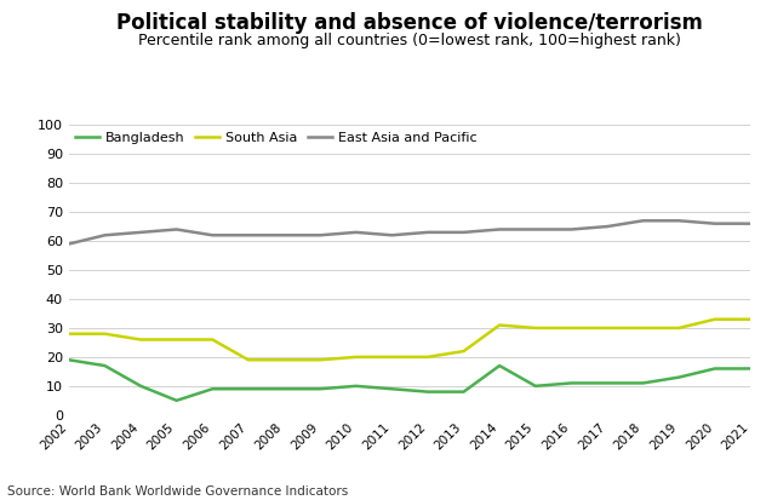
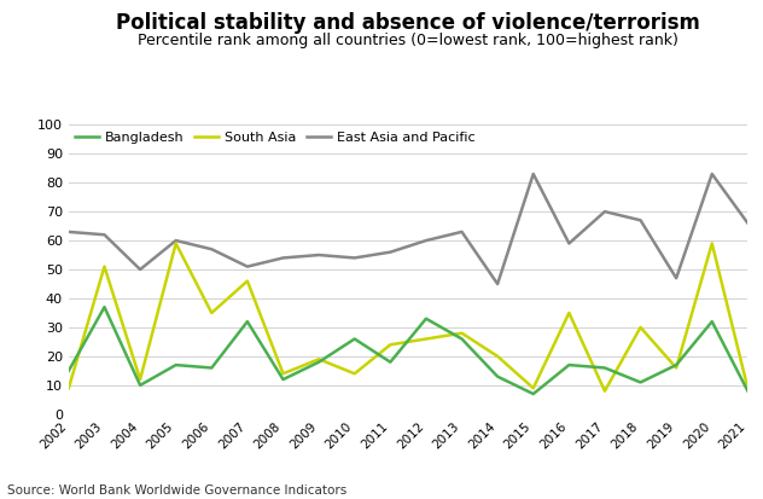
Bangladesh/2002: 19 -> 15
South Asia/2002: 28 -> 9
East Asia and Pacific/2002: 59 -> 63
Bangladesh/2003: 17 -> 37
South Asia/2003: 28 -> 51
South Asia/2004: 26 -> 12
East Asia and Pacific/2004: 63 -> 50
Bangladesh/2005: 5 -> 17
South Asia/2005: 26 -> 59
East Asia and Pacific/2005: 64 -> 60
Bangladesh/2006: 9 -> 16
South Asia/2006: 26 -> 35
East Asia and Pacific/2006: 62 -> 57
Bangladesh/2007: 9 -> 32
South Asia/2007: 19 -> 46
East Asia and Pacific/2007: 62 -> 51
Bangladesh/2008: 9 -> 12
South Asia/2008: 19 -> 14
East Asia and Pacific/2008: 62 -> 54
Bangladesh/2009: 9 -> 18
East Asia and Pacific/2009: 62 -> 55
Bangladesh/2010: 10 -> 26
South Asia/2010: 20 -> 14
East Asia and Pacific/2010: 63 -> 54
Bangladesh/2011: 9 -> 18
South Asia/2011: 20 -> 24
East Asia and Pacific/2011: 62 -> 56
Bangladesh/2012: 8 -> 33
South Asia/2012: 20 -> 26
East Asia and Pacific/2012: 63 -> 60
Bangladesh/2013: 8 -> 26
South Asia/2013: 22 -> 28
Bangladesh/2014: 17 -> 13
South Asia/2014: 31 -> 20
East Asia and Pacific/2014: 64 -> 45
Bangladesh/2015: 10 -> 7
South Asia/2015: 30 -> 9
East Asia and Pacific/2015: 64 -> 83
Bangladesh/2016: 11 -> 17
South Asia/2016: 30 -> 35
East Asia and Pacific/2016: 64 -> 59
Bangladesh/2017: 11 -> 16
South Asia/2017: 30 -> 8
East Asia and Pacific/2017: 65 -> 70
Bangladesh/2019: 13 -> 17
South Asia/2019: 30 -> 16
East Asia and Pacific/2019: 67 -> 47
Bangladesh/2020: 16 -> 32
South Asia/2020: 33 -> 59
East Asia and Pacific/2020: 66 -> 83
Bangladesh/2021: 16 -> 8
South Asia/2021: 33 -> 9
